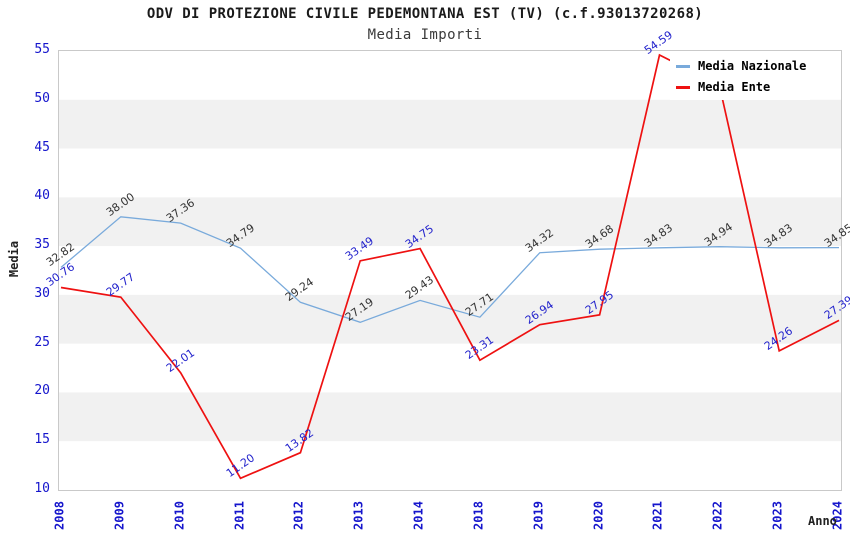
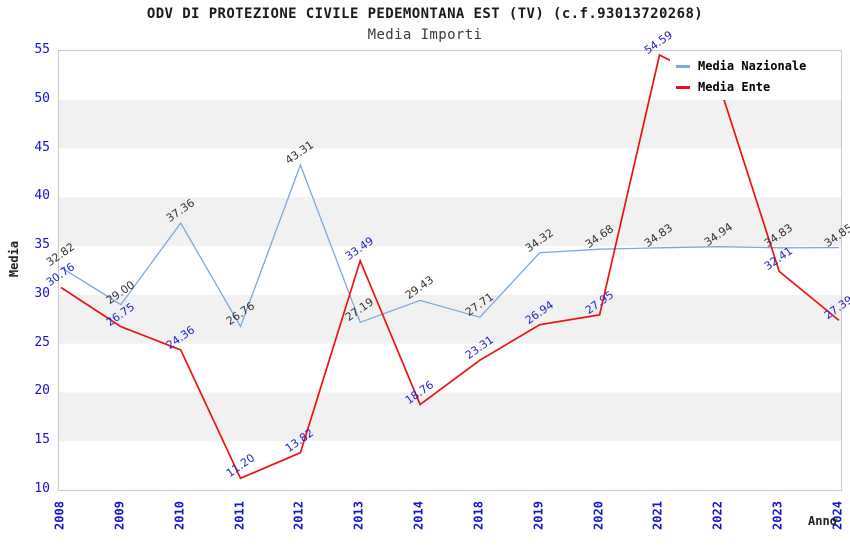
Media Nazionale/2009: 38.00 -> 29.00
Media Ente/2009: 29.77 -> 26.75
Media Ente/2010: 22.01 -> 24.36
Media Nazionale/2011: 34.79 -> 26.76
Media Nazionale/2012: 29.24 -> 43.31
Media Ente/2014: 34.75 -> 18.76
Media Ente/2023: 24.26 -> 32.41
